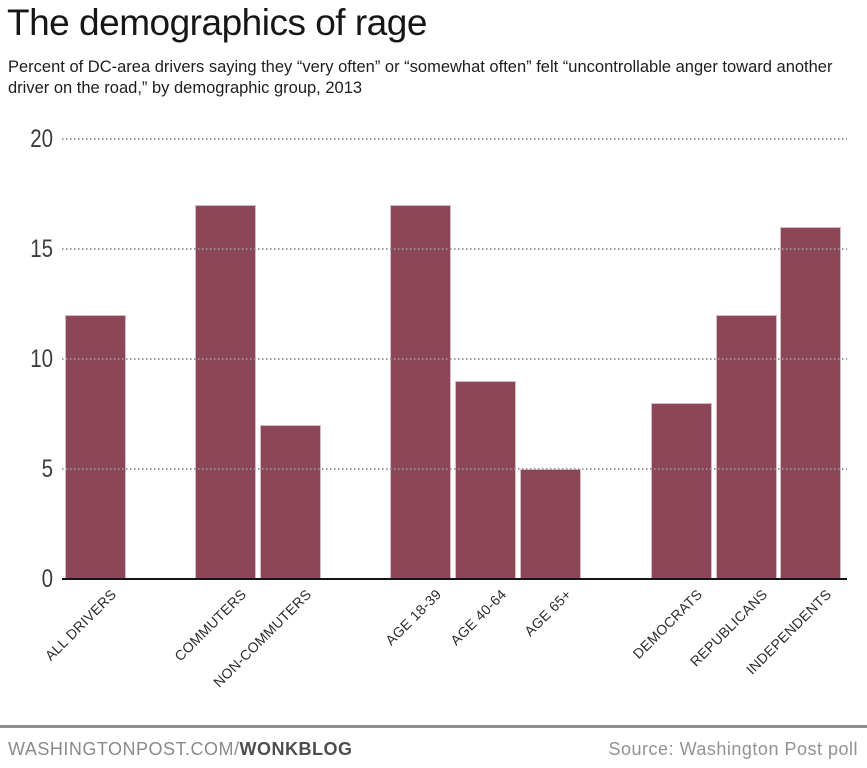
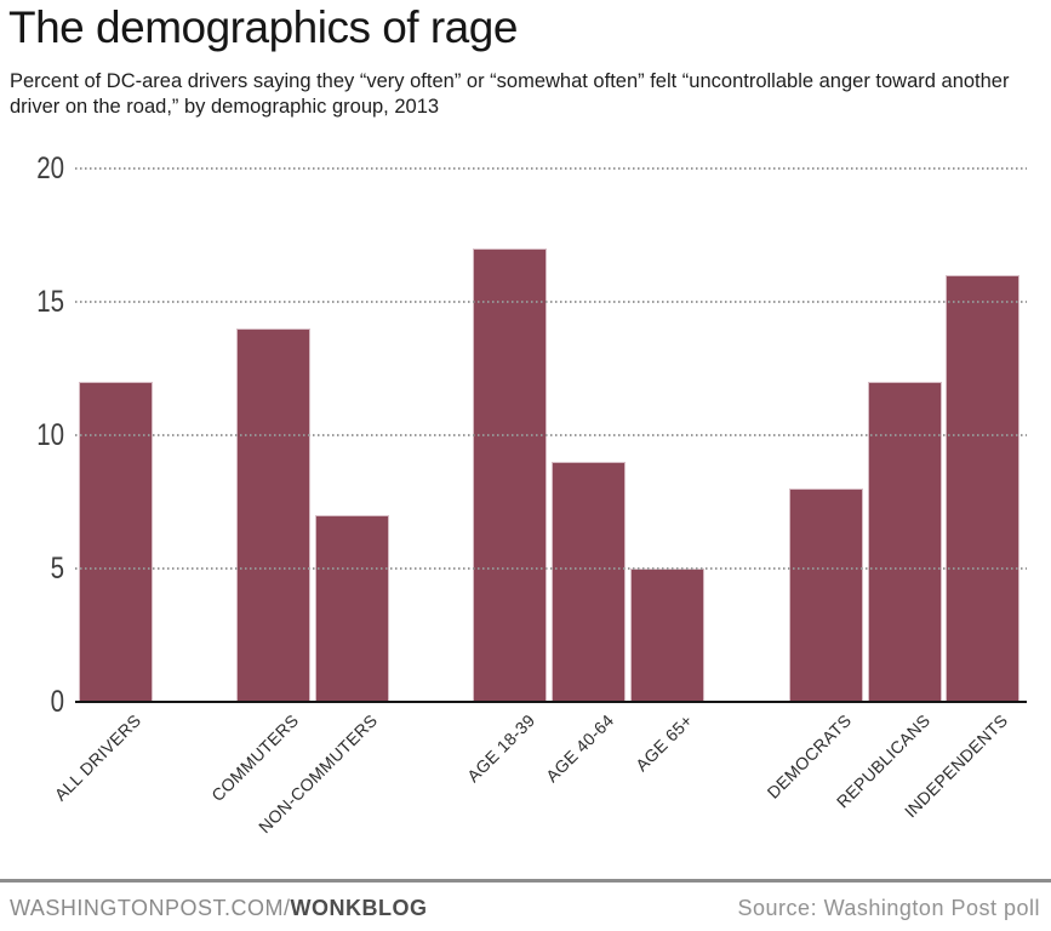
COMMUTERS: 17 -> 14
